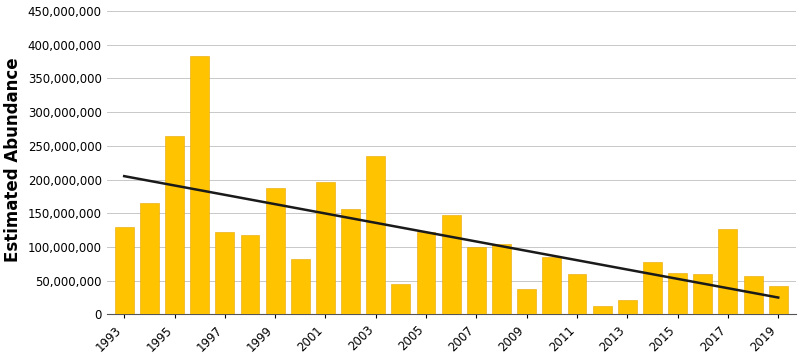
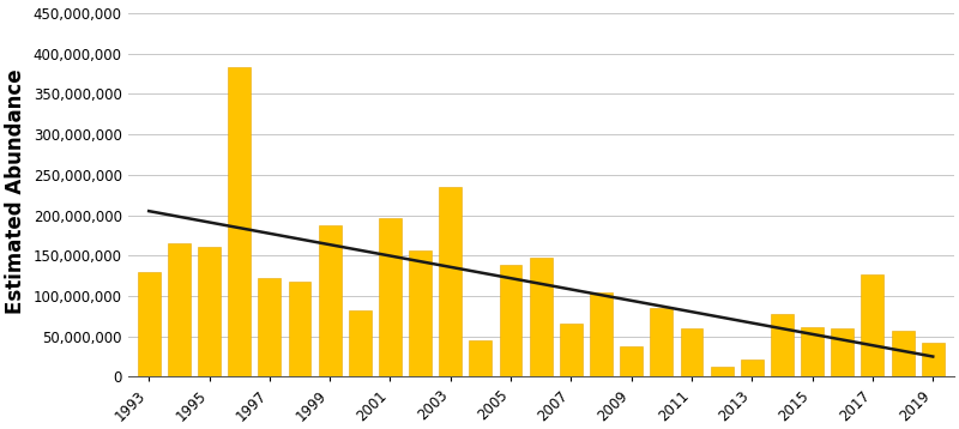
1995: 265,000,000 -> 160,000,000
2005: 122,000,000 -> 138,000,000
2007: 100,000,000 -> 66,000,000
